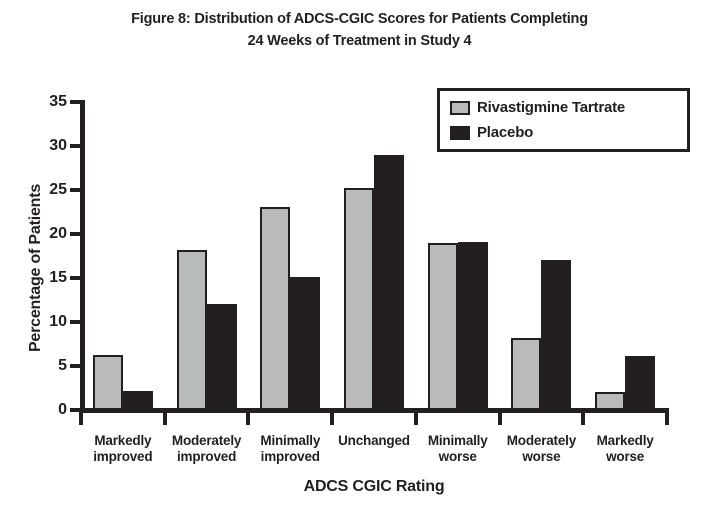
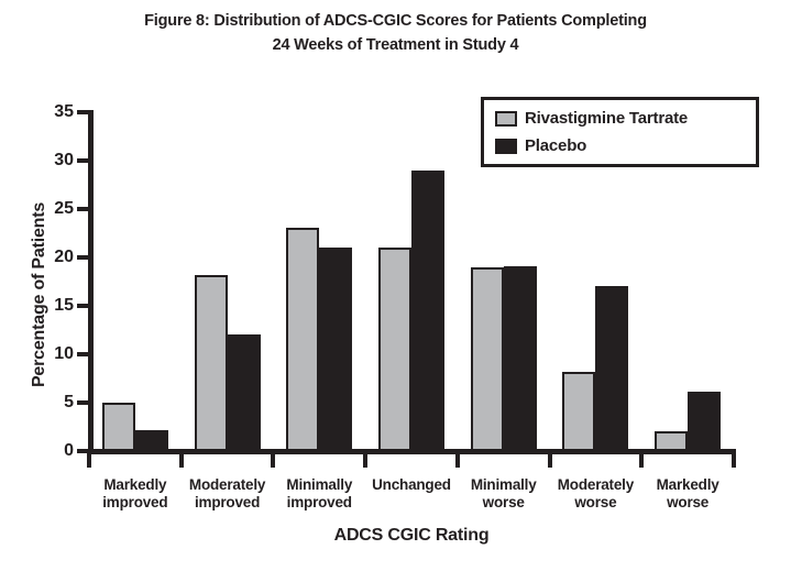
Rivastigmine Tartrate/Markedly improved: 6 -> 5
Placebo/Minimally improved: 15 -> 21
Rivastigmine Tartrate/Unchanged: 25 -> 21
